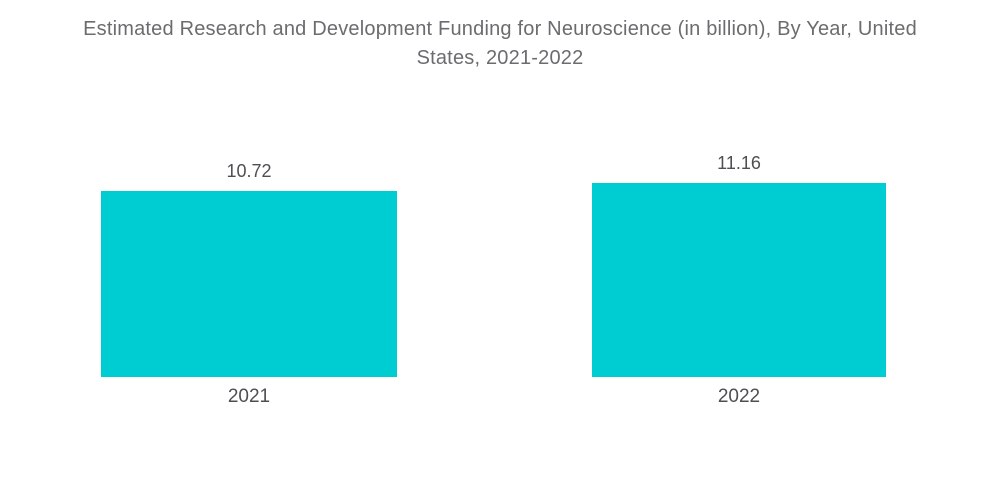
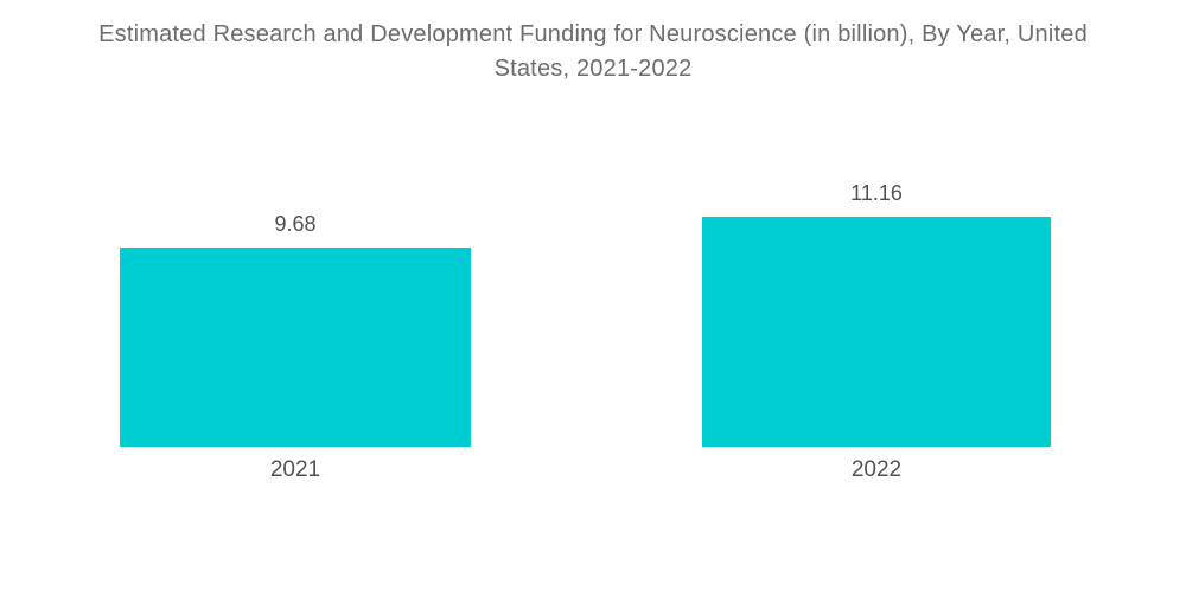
2021: 10.72 -> 9.68
